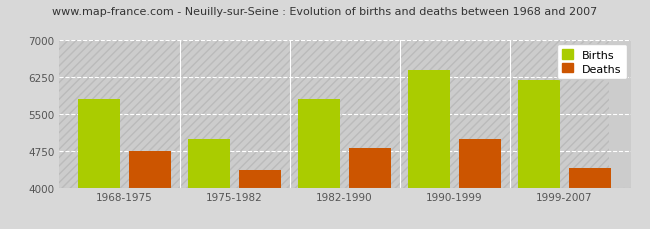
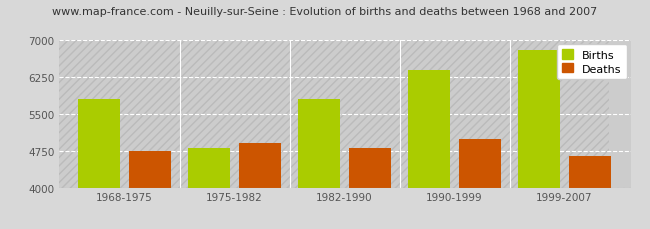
Births/1975-1982: 5000 -> 4800
Deaths/1975-1982: 4350 -> 4900
Births/1999-2007: 6200 -> 6800
Deaths/1999-2007: 4400 -> 4650
